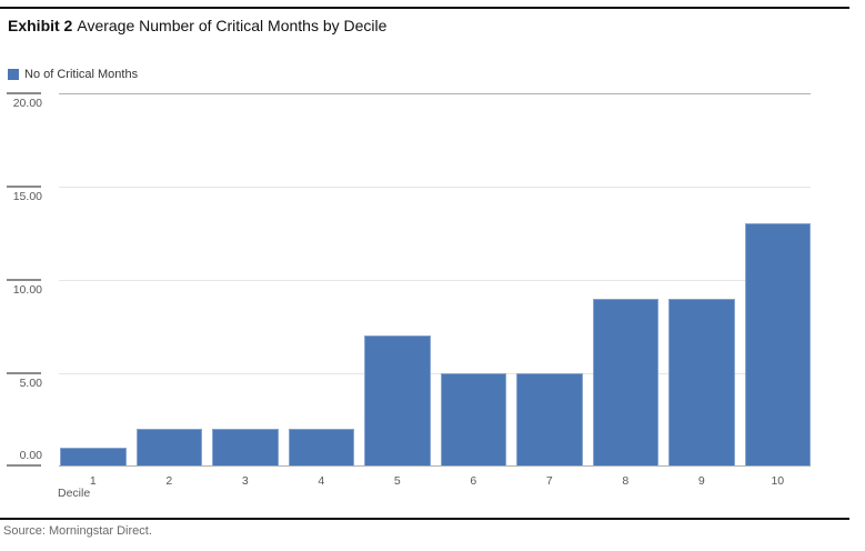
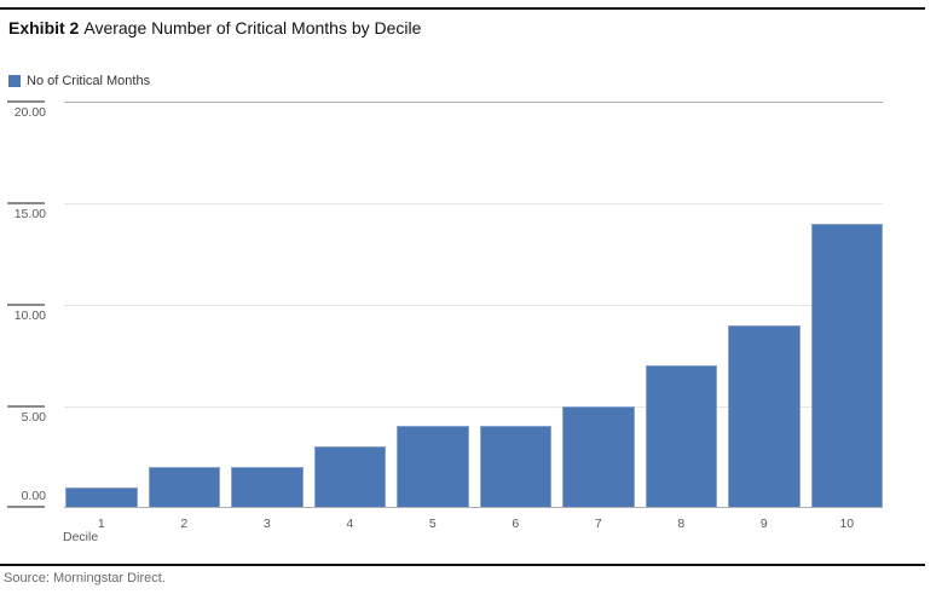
4: 2 -> 3
5: 7 -> 4
6: 5 -> 4
8: 9 -> 7
10: 13 -> 14
